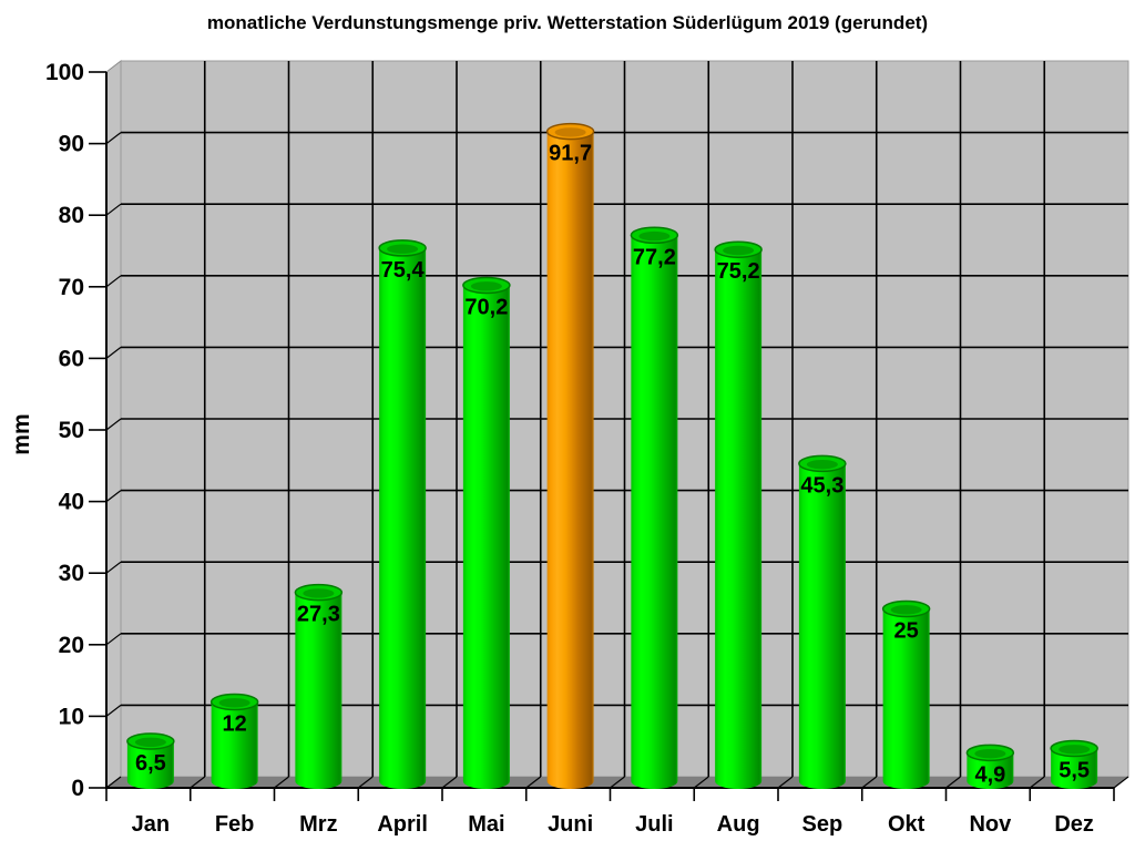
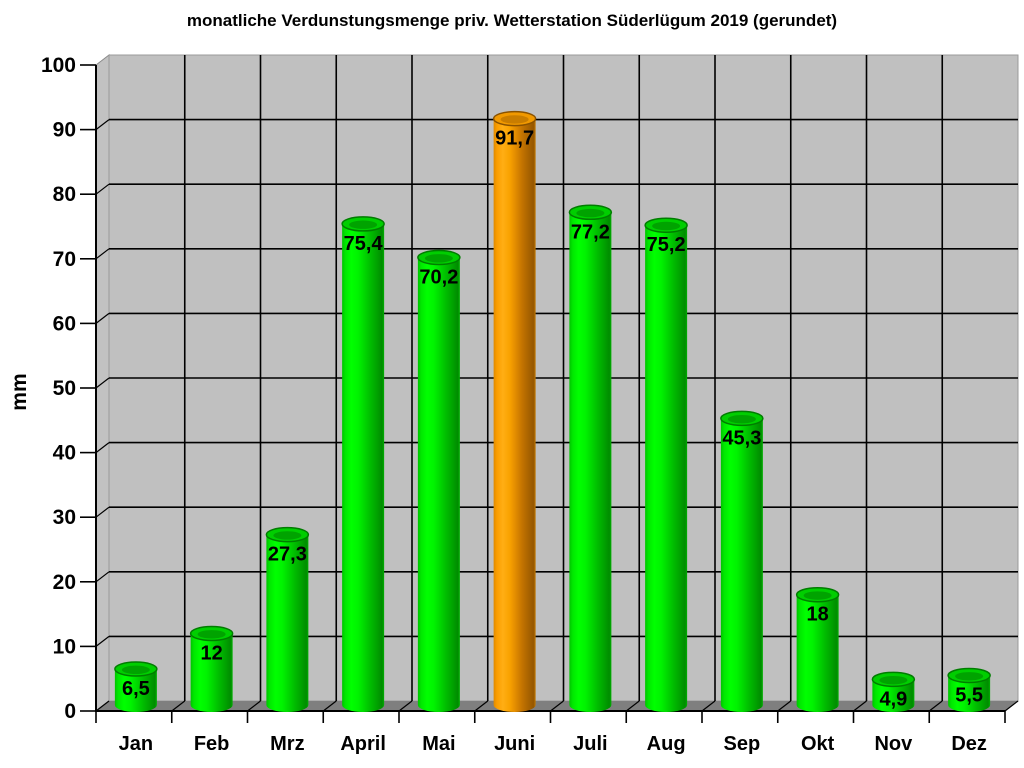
Okt: 25 -> 18
